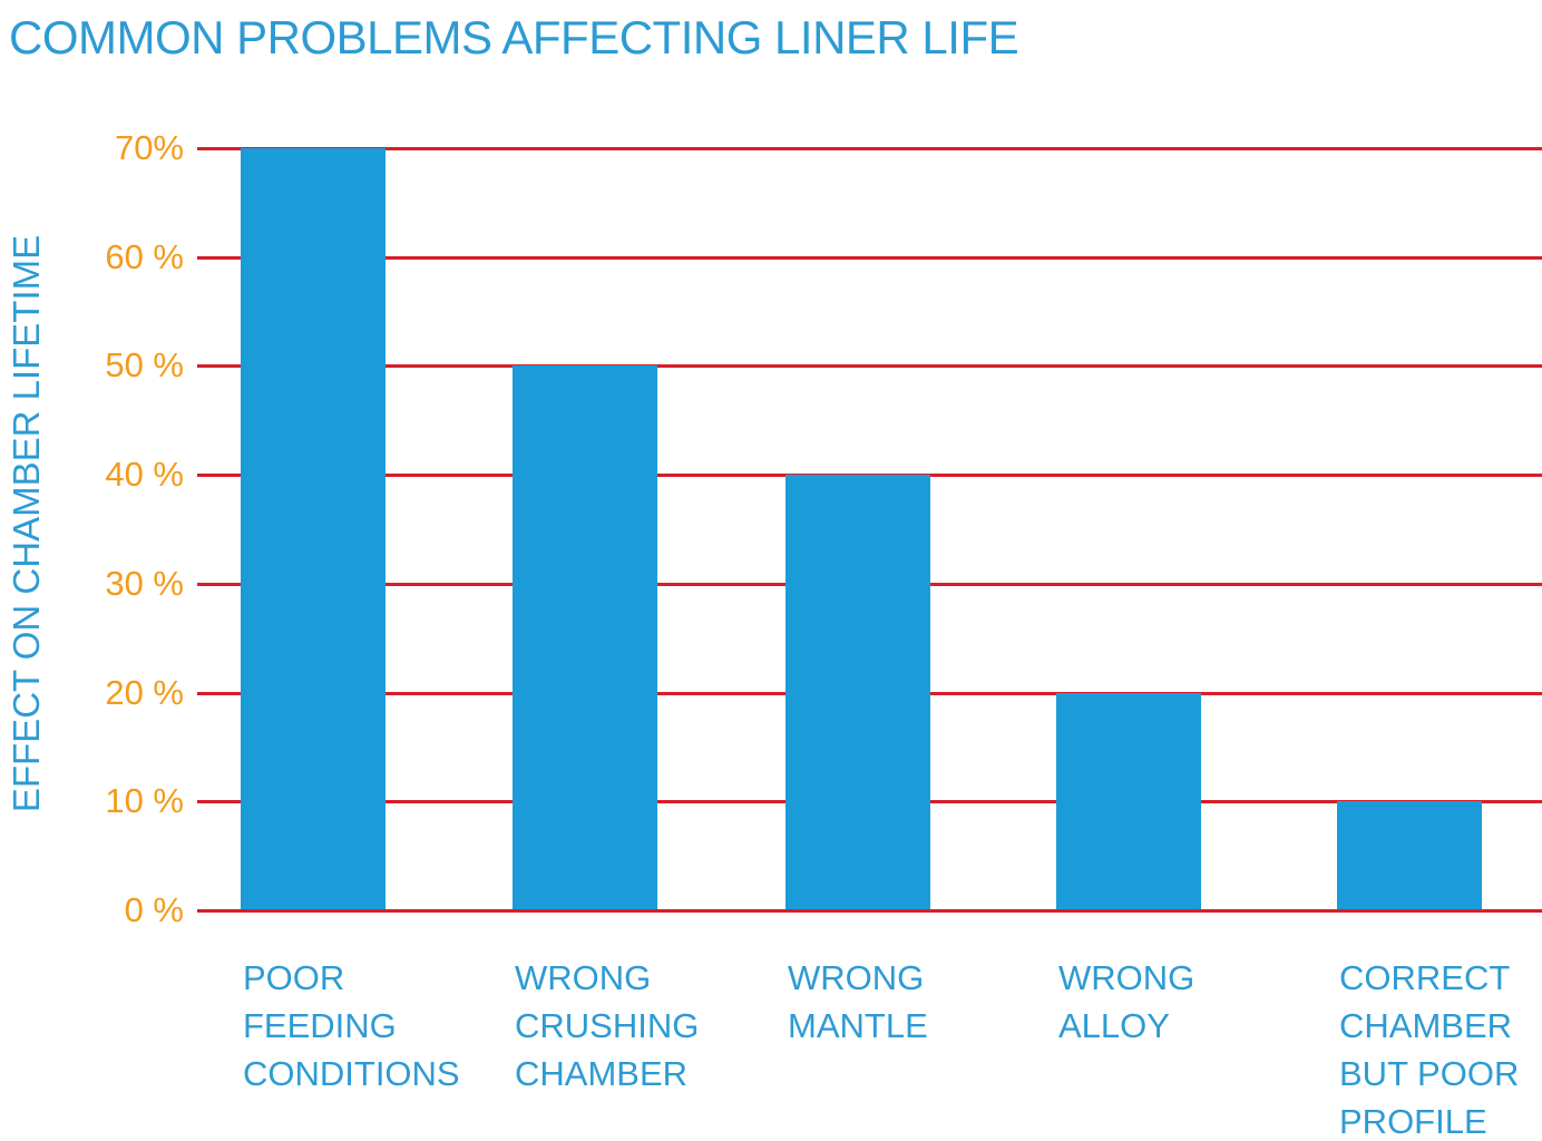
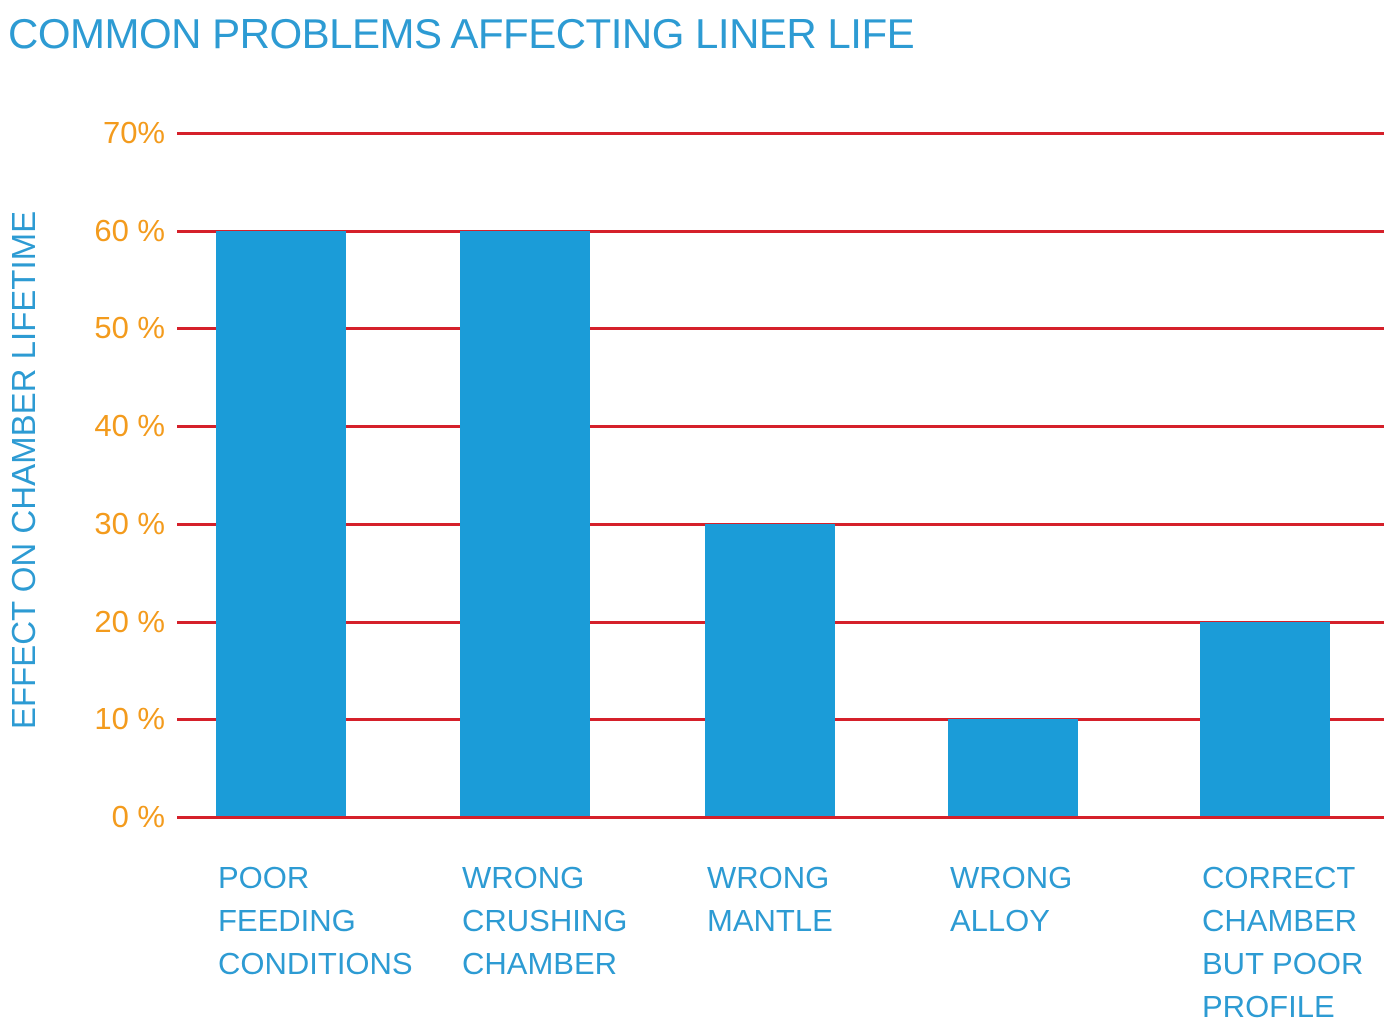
POOR FEEDING CONDITIONS: 70% -> 60%
WRONG CRUSHING CHAMBER: 50% -> 60%
WRONG MANTLE: 40% -> 30%
WRONG ALLOY: 20% -> 10%
CORRECT CHAMBER BUT POOR PROFILE: 10% -> 20%
